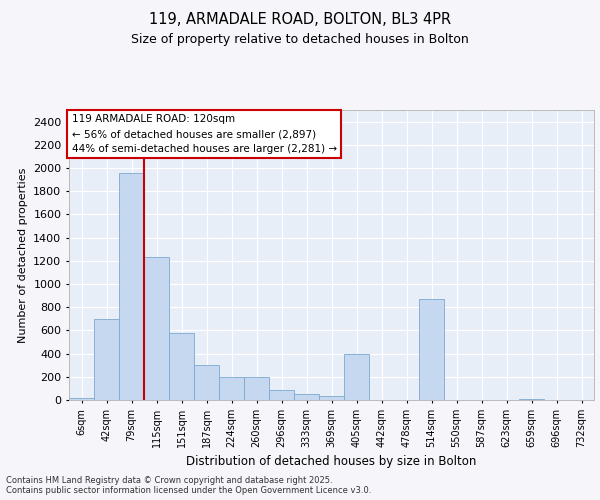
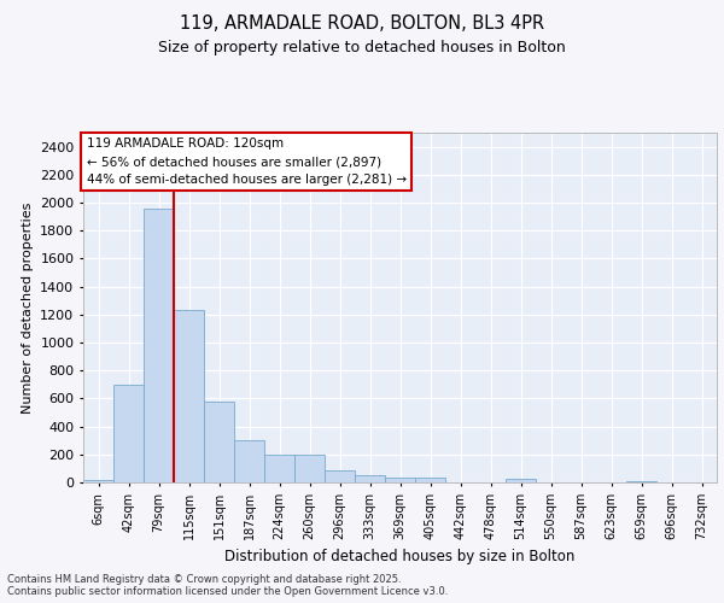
405sqm: 400 -> 40
514sqm: 870 -> 20
